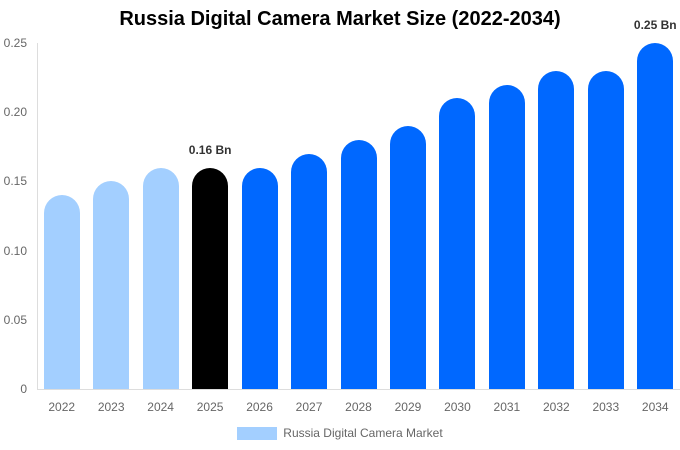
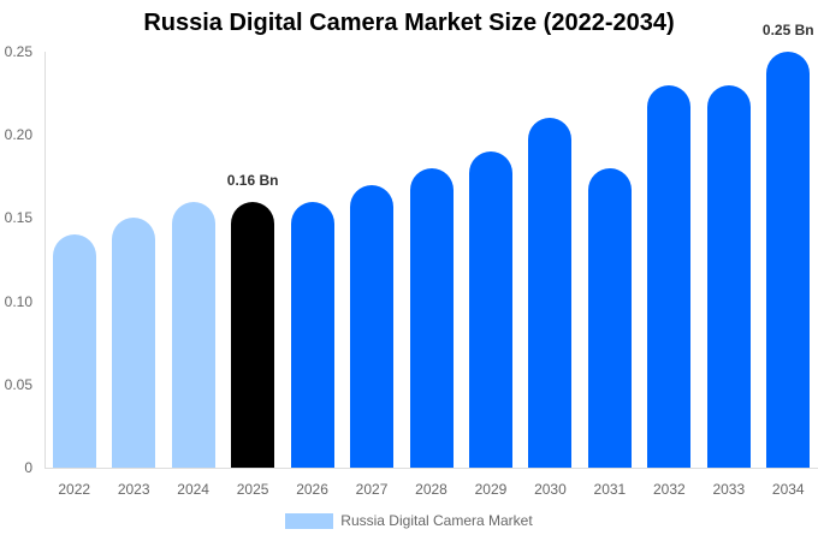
2031: 0.22 -> 0.18
